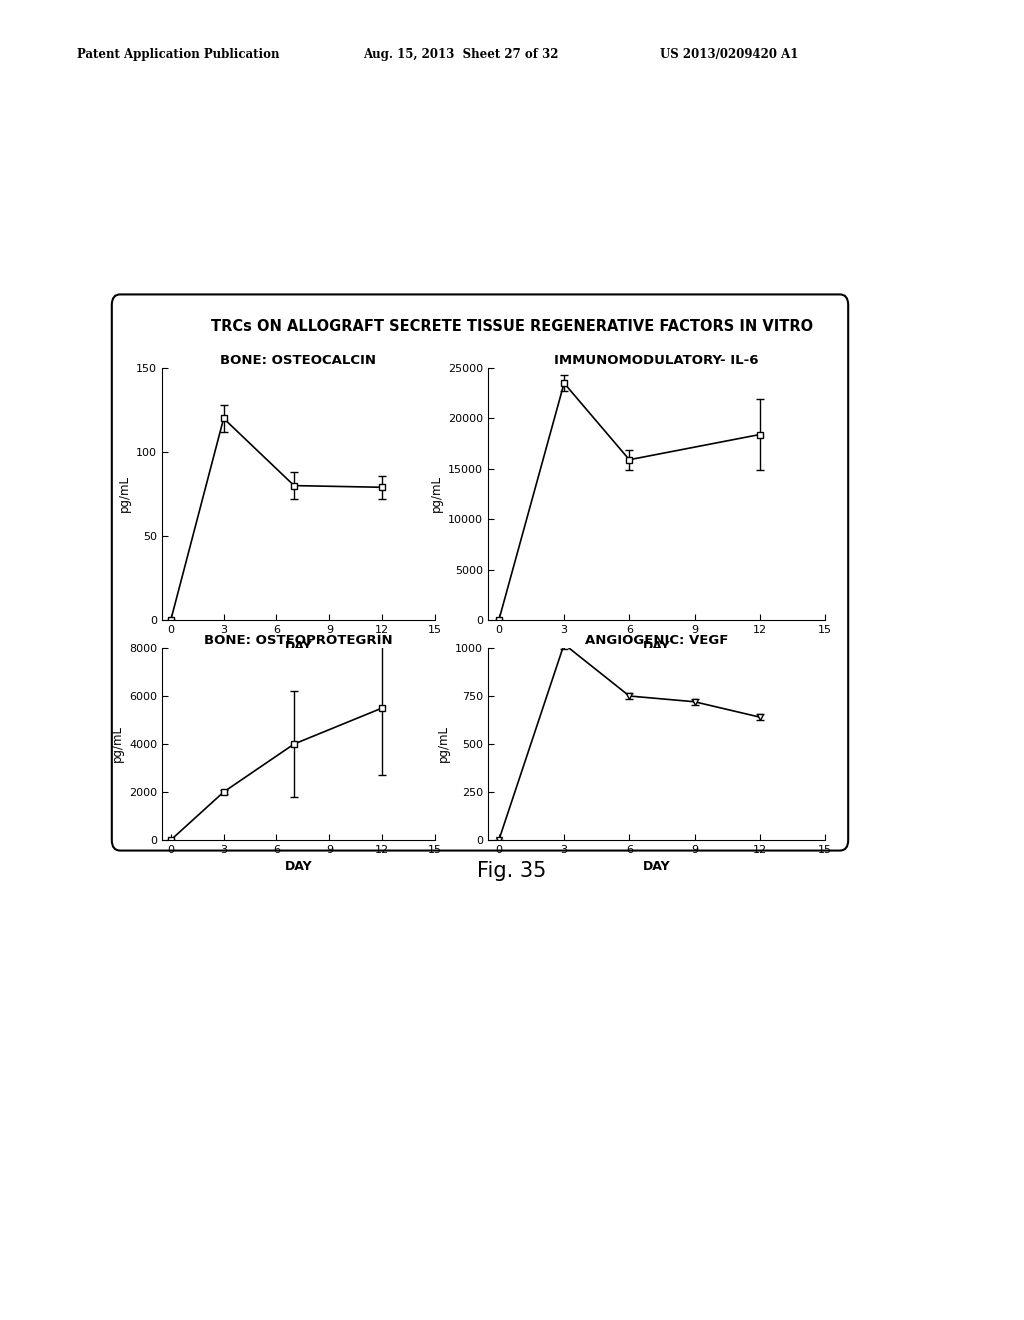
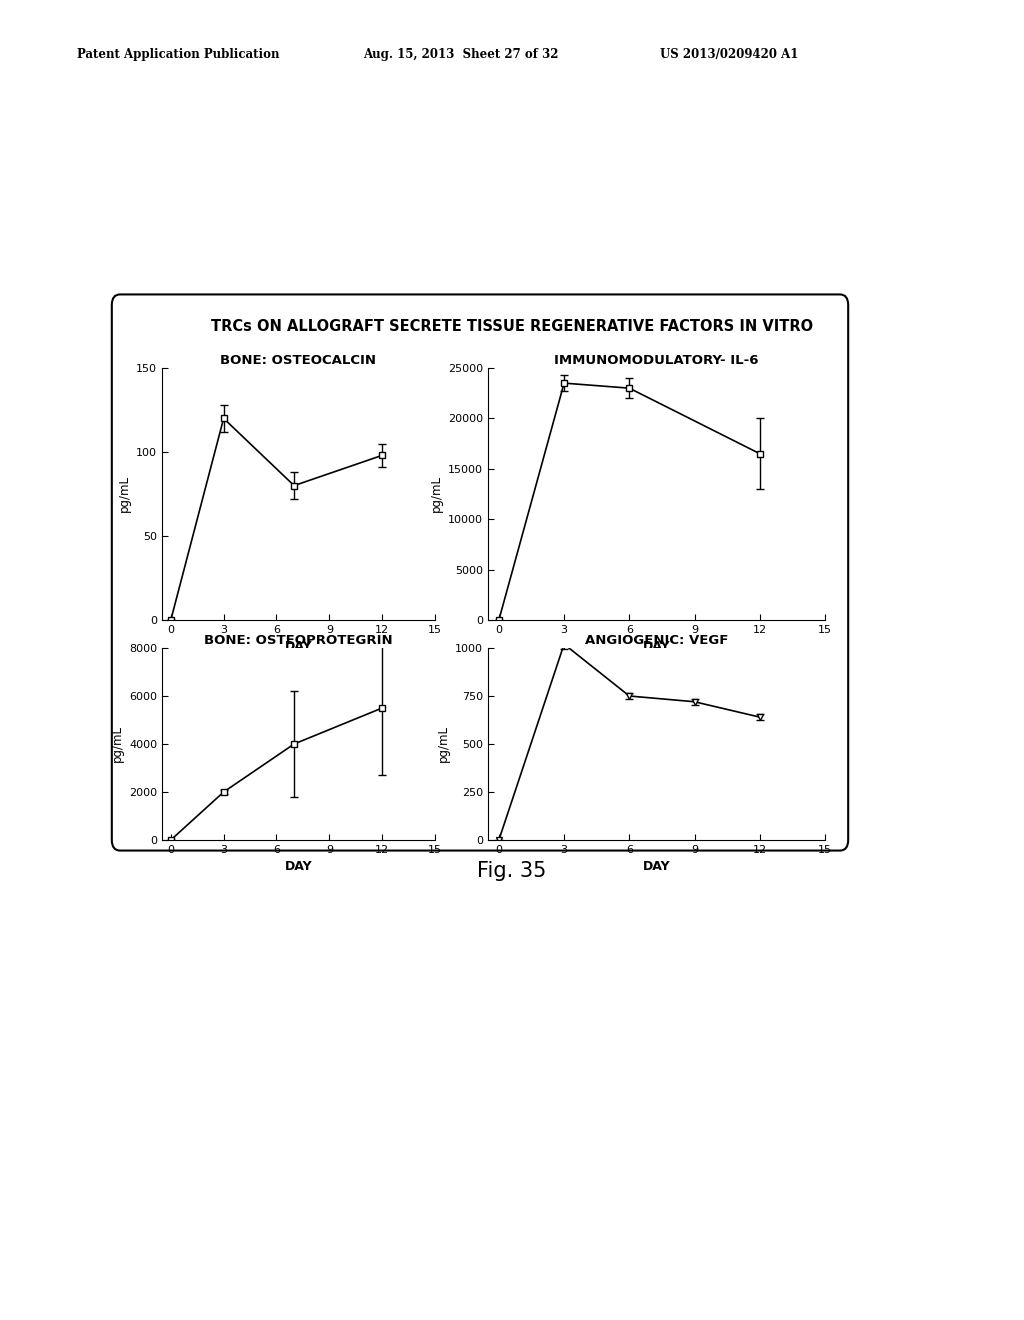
BONE: OSTEOCALCIN/12: 79 -> 98
IMMUNOMODULATORY- IL-6/6: 15900 -> 23000
IMMUNOMODULATORY- IL-6/12: 18400 -> 16500
